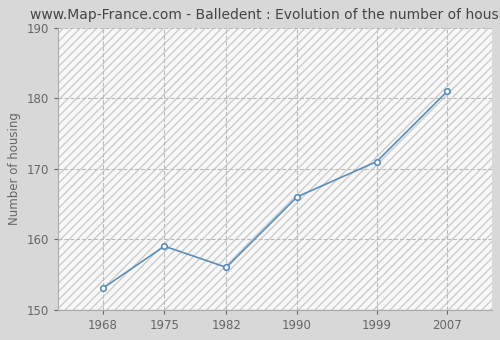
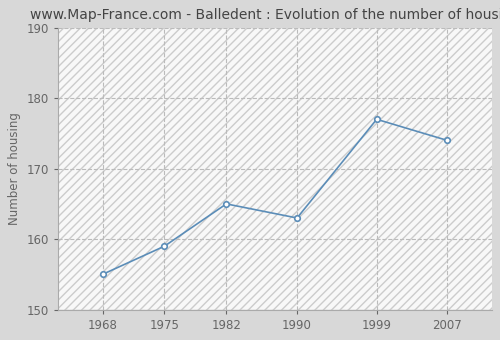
1968: 153 -> 155
1982: 156 -> 165
1990: 166 -> 163
1999: 171 -> 177
2007: 181 -> 174
